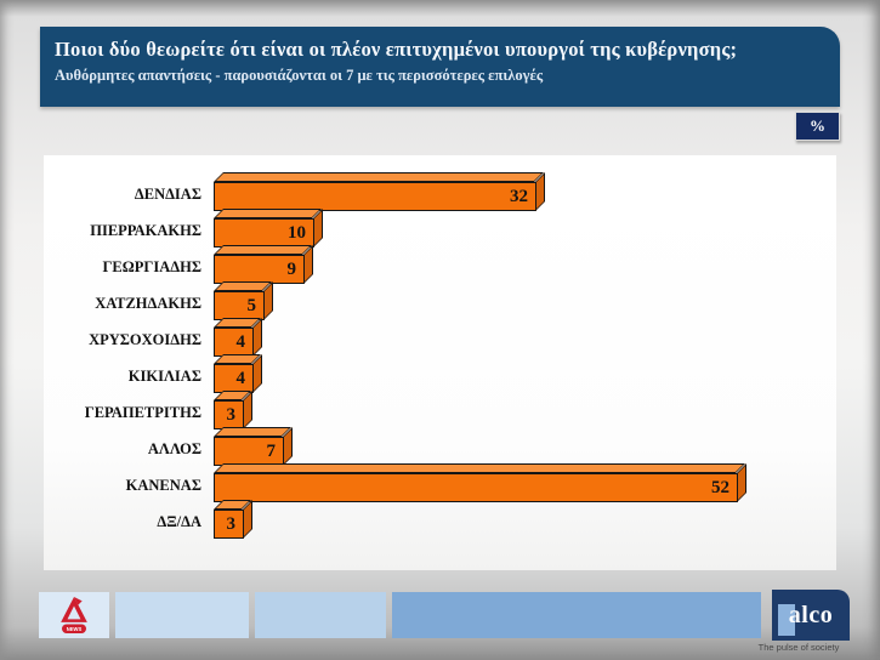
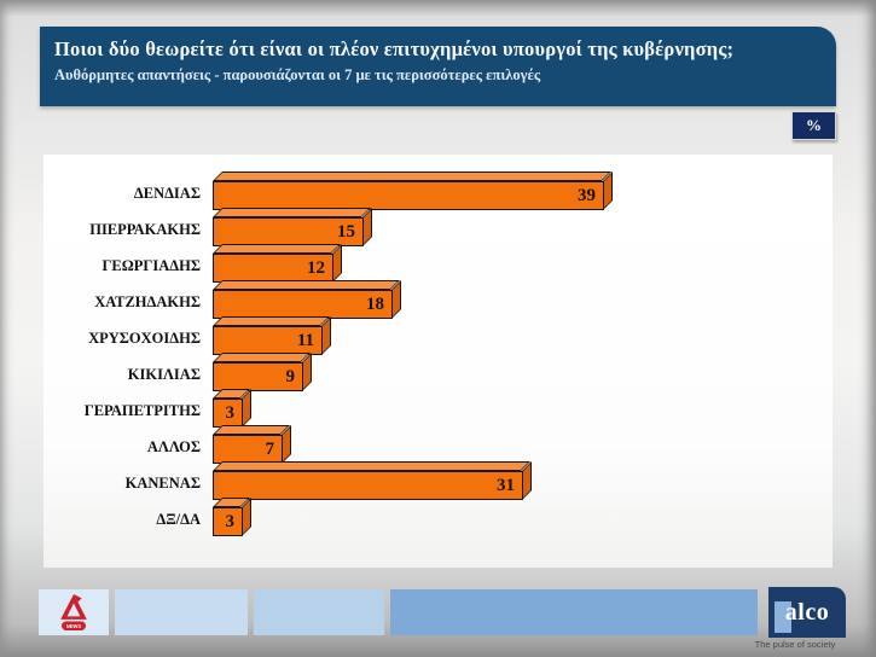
ΔΕΝΔΙΑΣ: 32 -> 39
ΠΙΕΡΡΑΚΑΚΗΣ: 10 -> 15
ΓΕΩΡΓΙΑΔΗΣ: 9 -> 12
ΧΑΤΖΗΔΑΚΗΣ: 5 -> 18
ΧΡΥΣΟΧΟΙΔΗΣ: 4 -> 11
ΚΙΚΙΛΙΑΣ: 4 -> 9
ΚΑΝΕΝΑΣ: 52 -> 31
